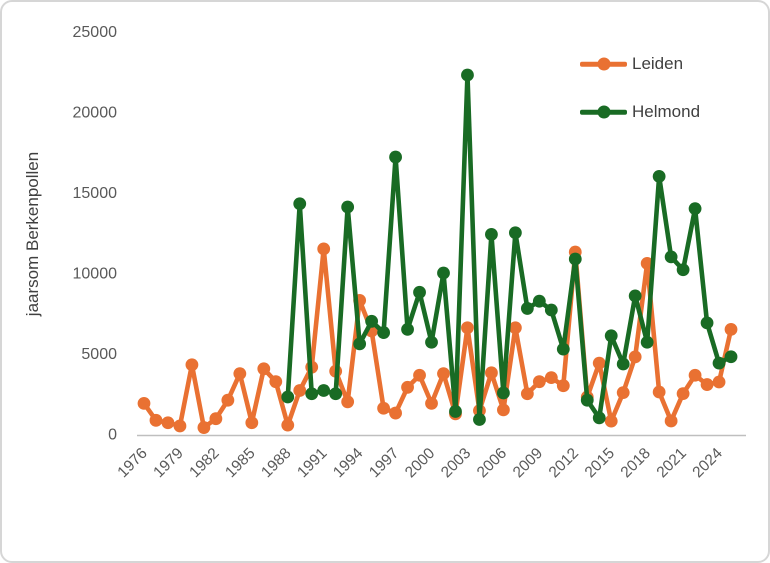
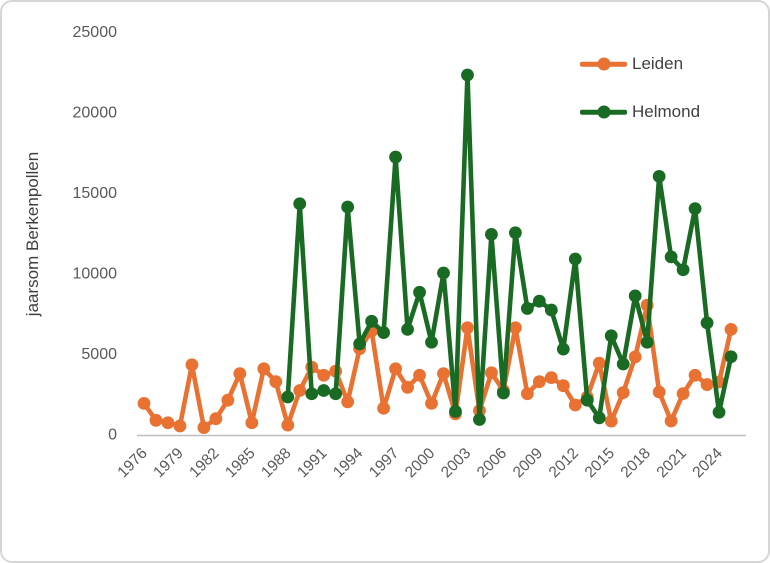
Leiden/1991: 11500 -> 3600
Leiden/1994: 8300 -> 5300
Leiden/1997: 1300 -> 4000
Leiden/2006: 1500 -> 2700
Leiden/2012: 11300 -> 1800
Leiden/2018: 10600 -> 8000
Helmond/2024: 4400 -> 1400
